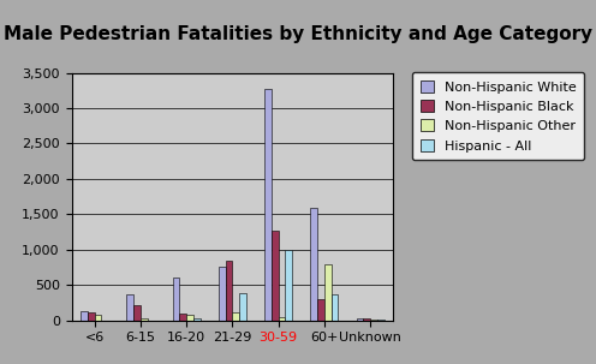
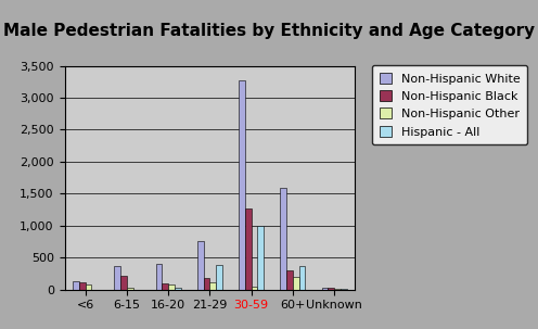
Non-Hispanic White/16-20: 600 -> 400
Non-Hispanic Black/21-29: 840 -> 180
Non-Hispanic Other/60+: 800 -> 200
